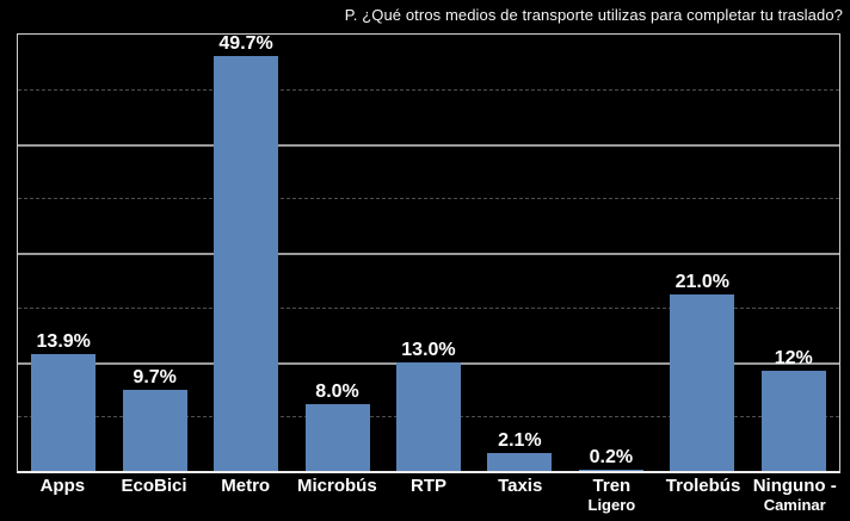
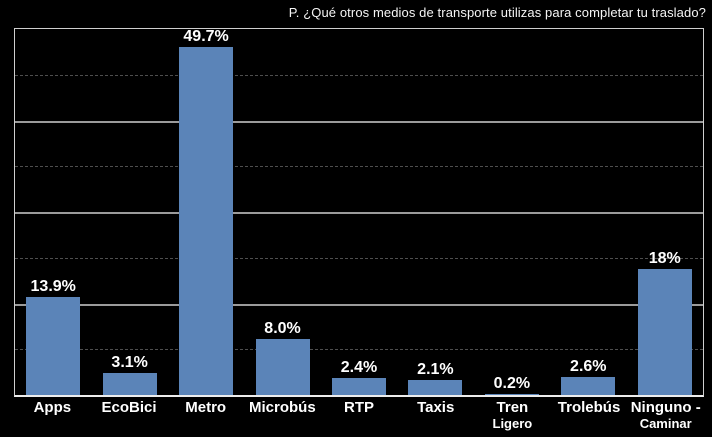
EcoBici: 9.7% -> 3.1%
RTP: 13.0% -> 2.4%
Trolebús: 21.0% -> 2.6%
Ninguno - Caminar: 12% -> 18%
